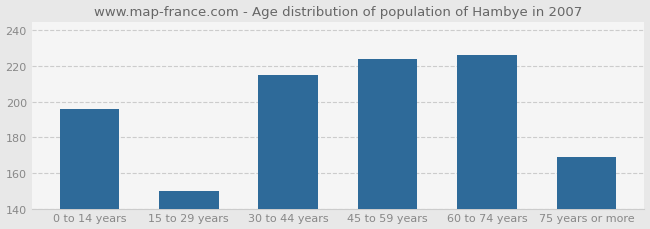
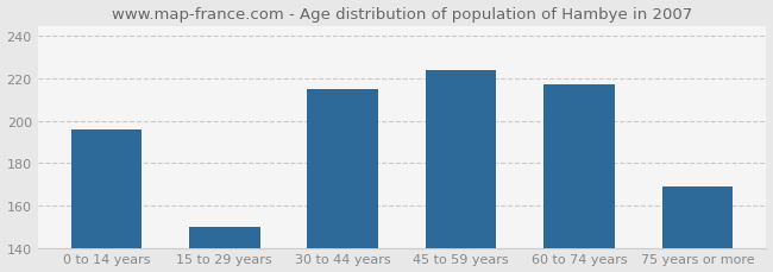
60 to 74 years: 226 -> 217
